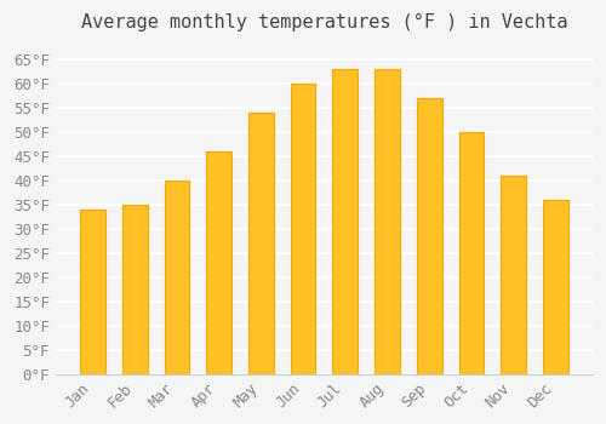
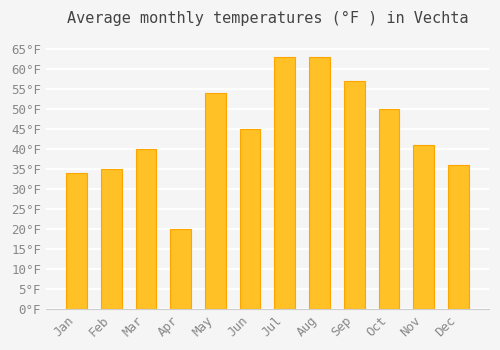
Apr: 46°F -> 20°F
Jun: 60°F -> 45°F
